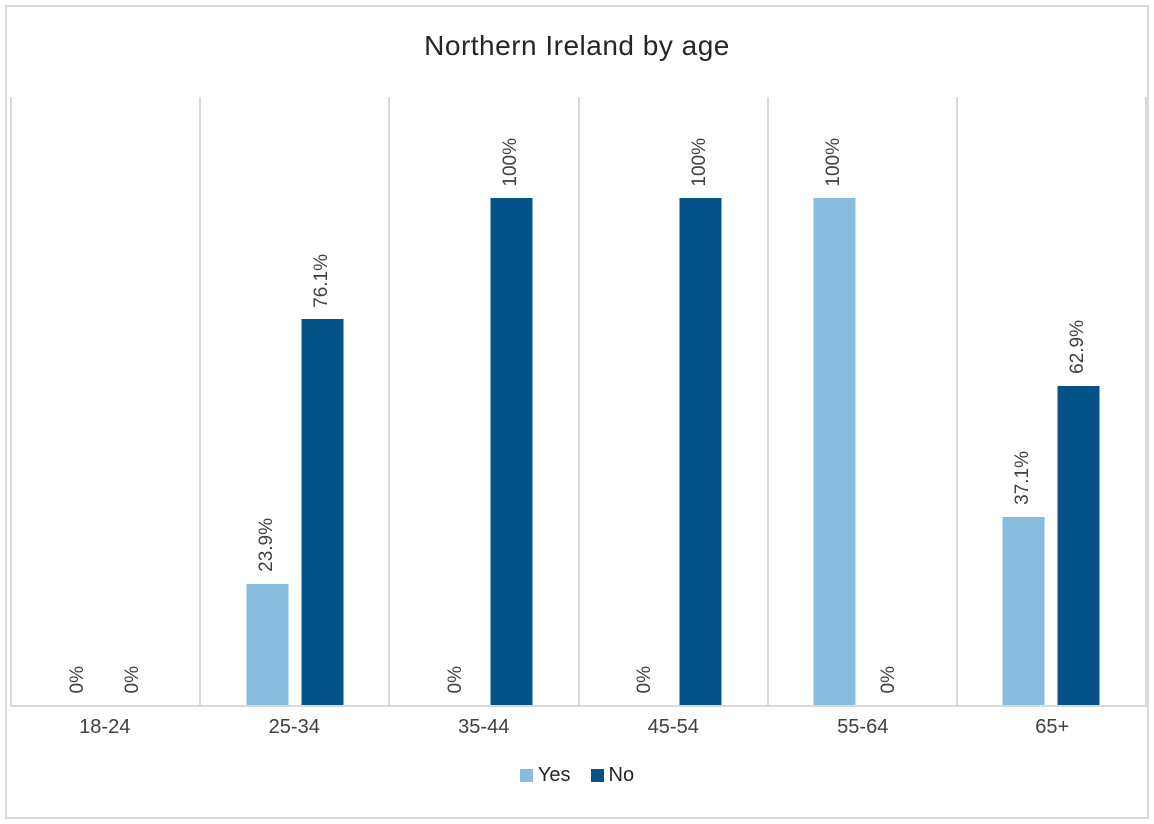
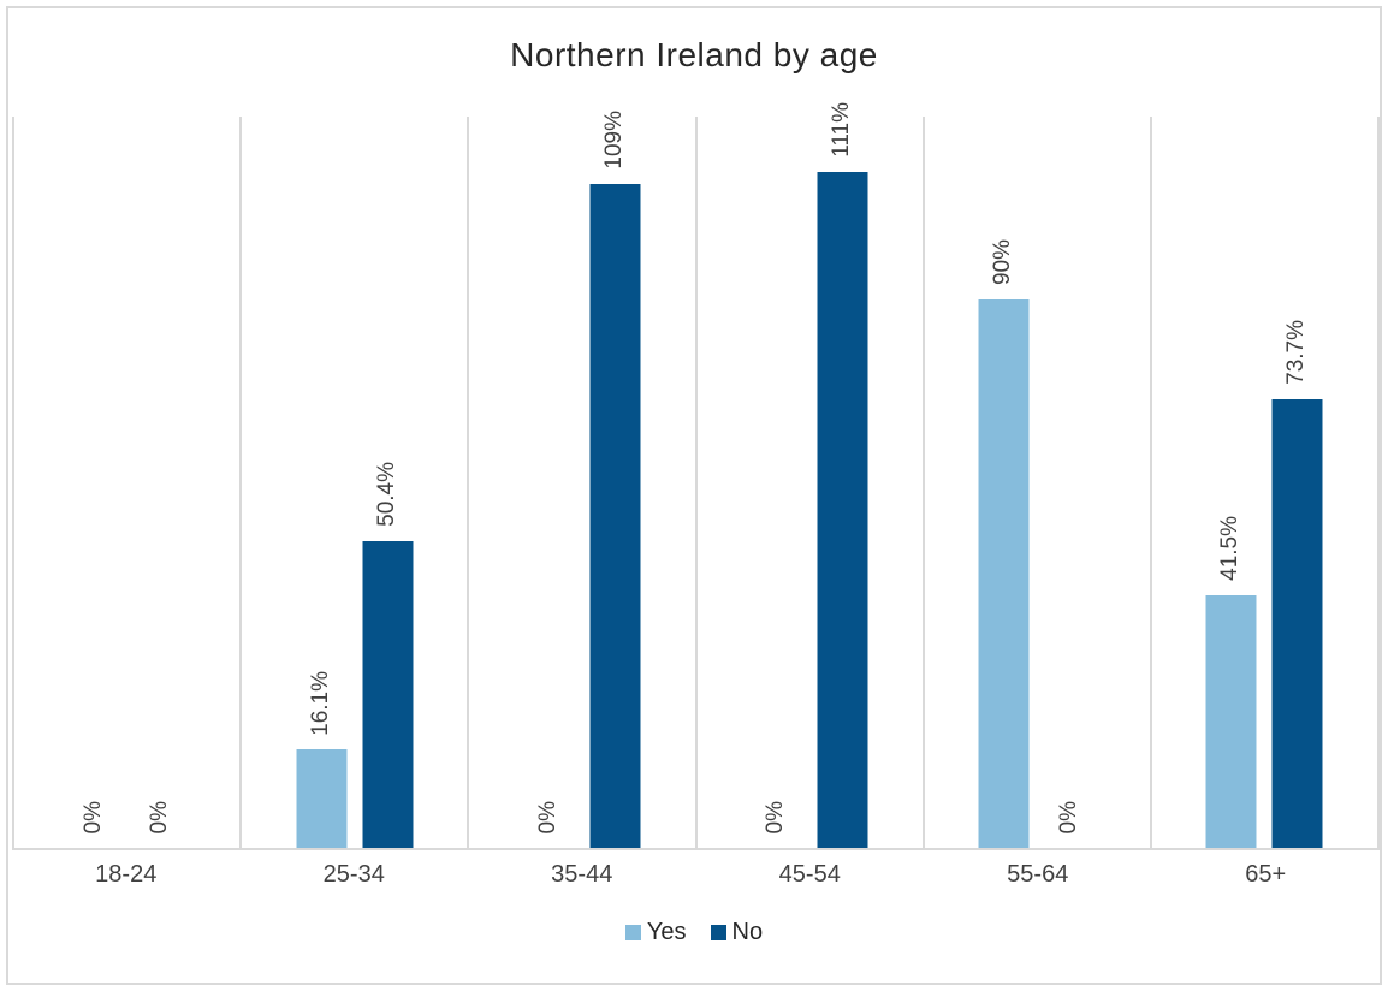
Yes/25-34: 23.9% -> 16.1%
No/25-34: 76.1% -> 50.4%
No/35-44: 100% -> 109%
No/45-54: 100% -> 111%
Yes/55-64: 100% -> 90%
Yes/65+: 37.1% -> 41.5%
No/65+: 62.9% -> 73.7%
